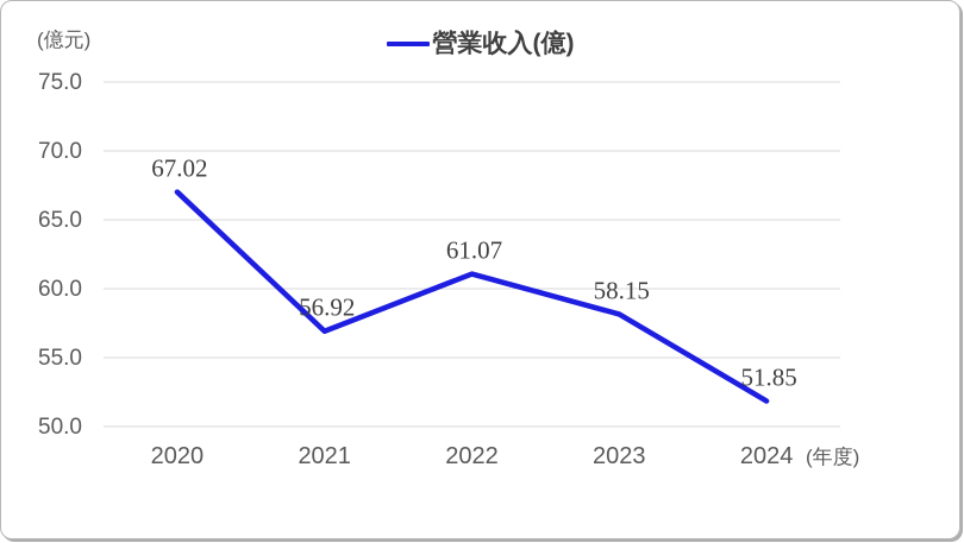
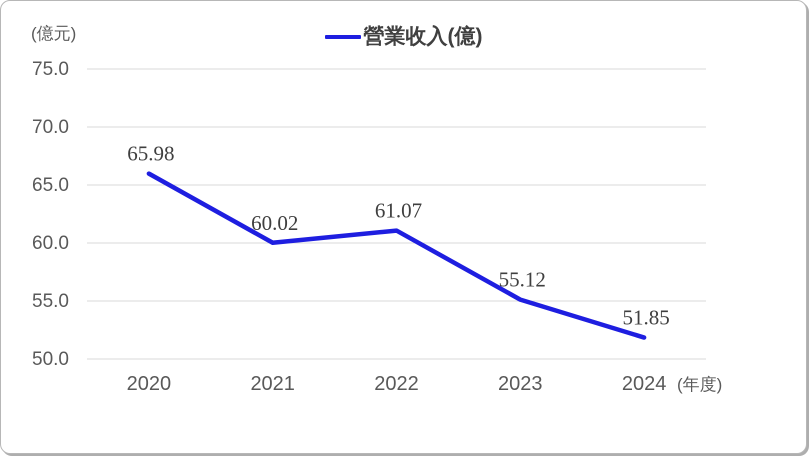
2020: 67.02 -> 65.98
2021: 56.92 -> 60.02
2023: 58.15 -> 55.12
